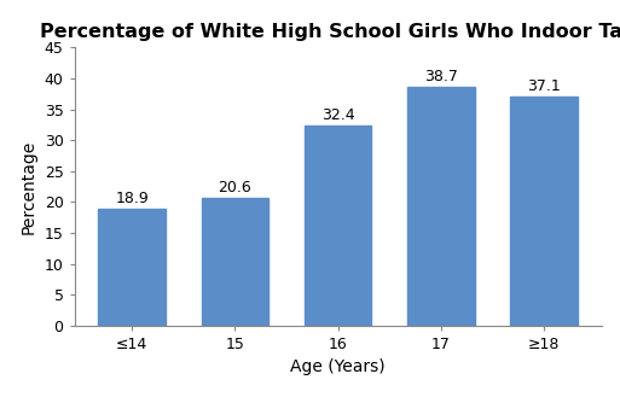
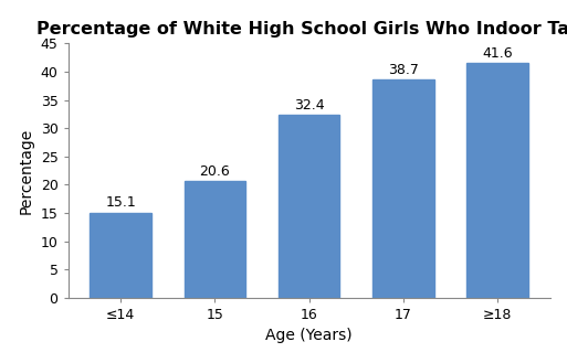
≤14: 18.9 -> 15.1
≥18: 37.1 -> 41.6
